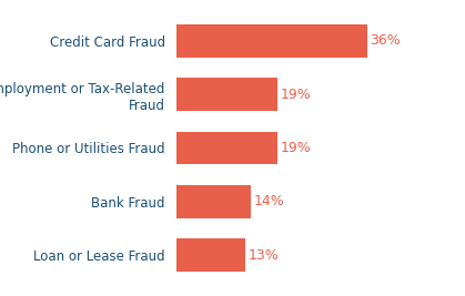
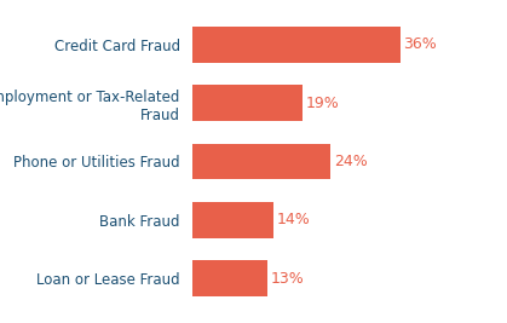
Phone or Utilities Fraud: 19% -> 24%
